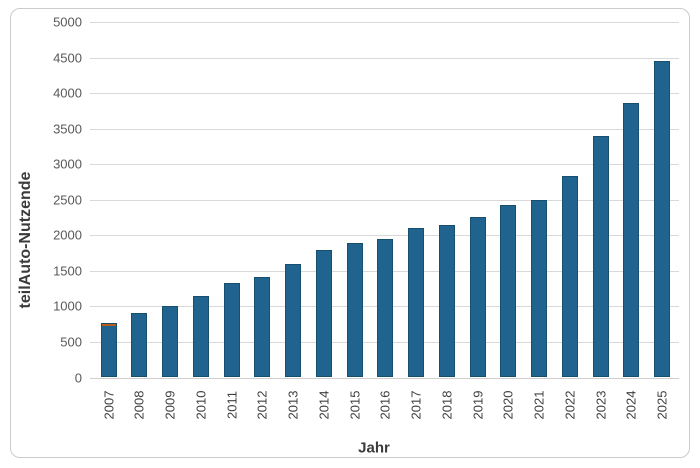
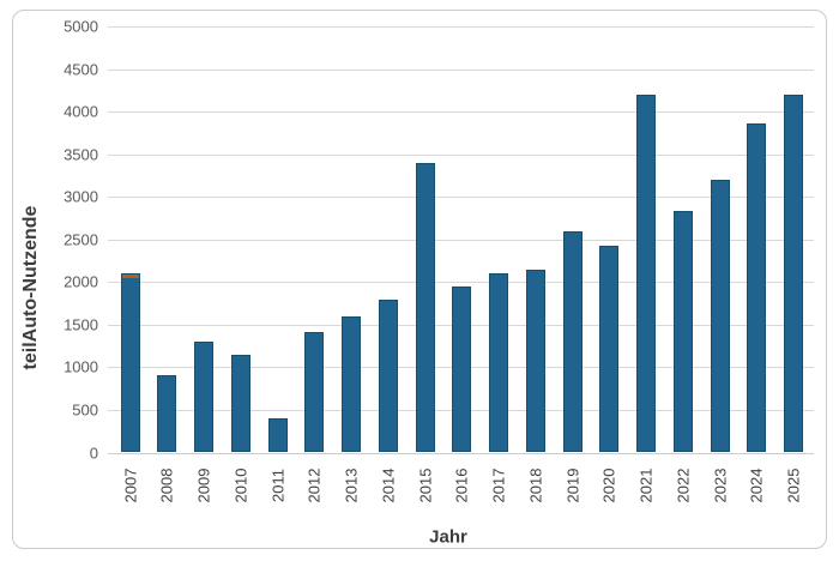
2007: 800 -> 2100
2009: 1000 -> 1300
2011: 1300 -> 400
2015: 1900 -> 3400
2019: 2300 -> 2600
2021: 2500 -> 4200
2023: 3400 -> 3200
2025: 4400 -> 4200
